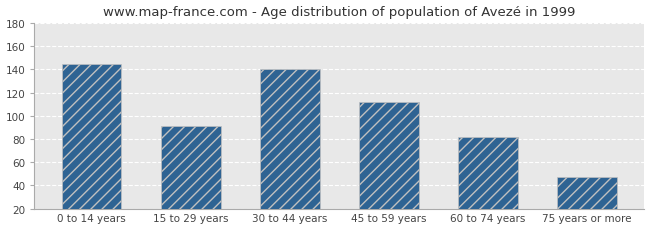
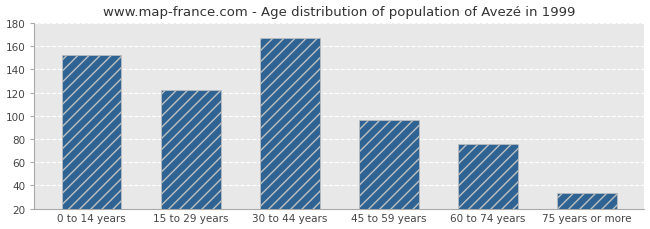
0 to 14 years: 145 -> 152
15 to 29 years: 91 -> 122
30 to 44 years: 140 -> 167
45 to 59 years: 112 -> 96
60 to 74 years: 82 -> 76
75 years or more: 47 -> 33
